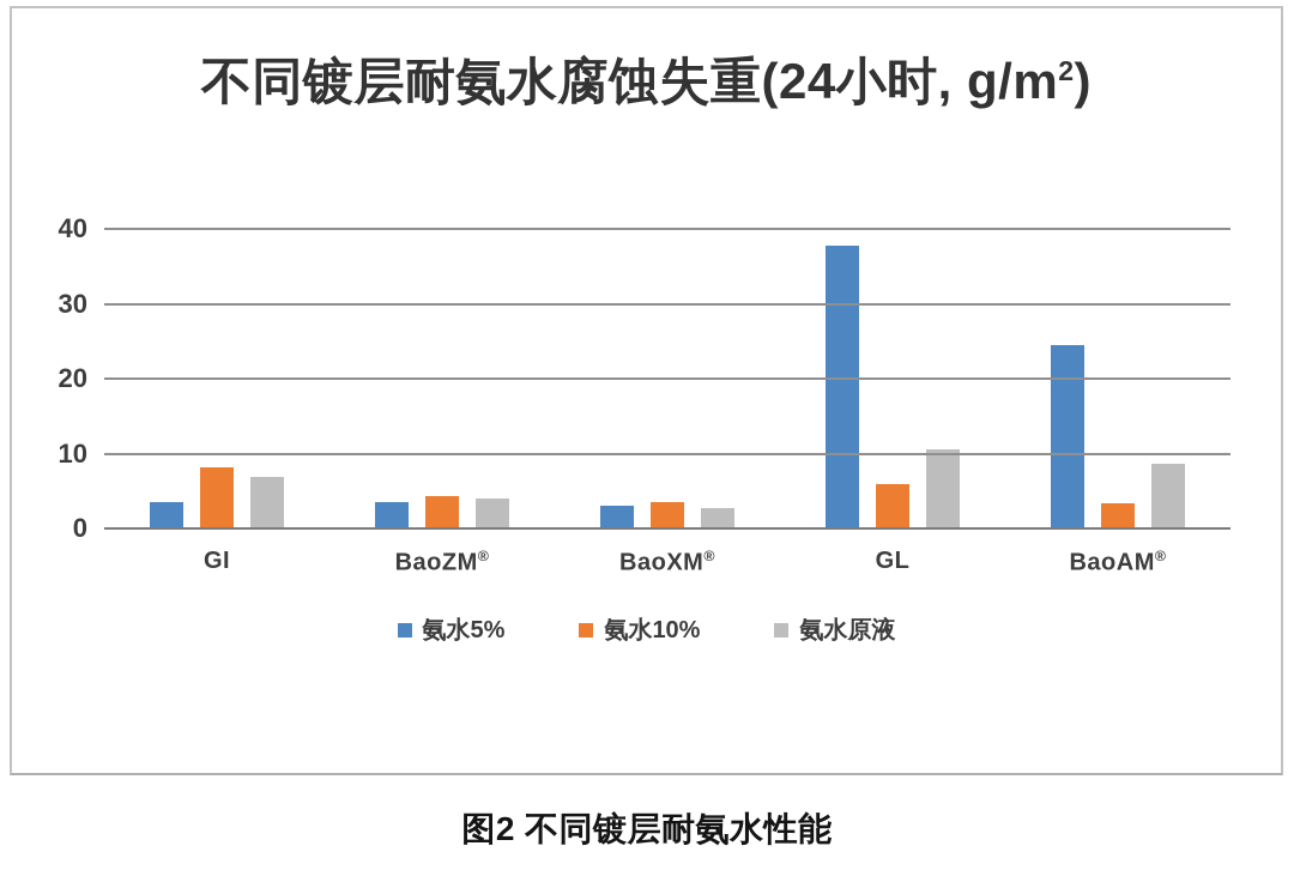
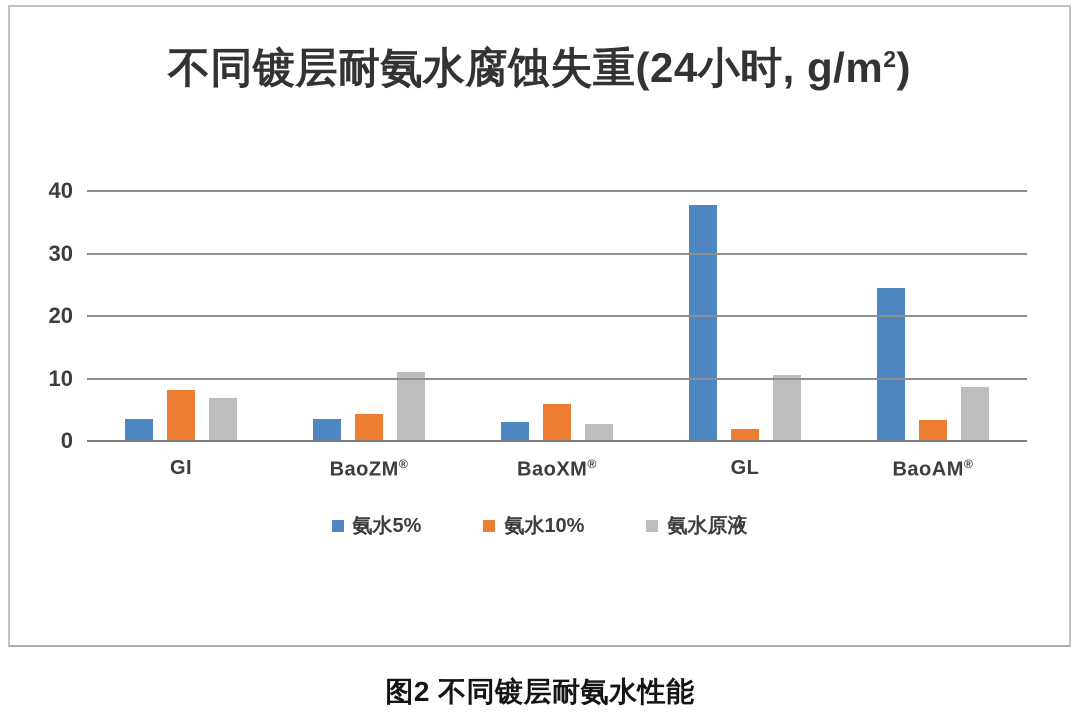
氨水原液/BaoZM®: 4 -> 11
氨水10%/BaoXM®: 4 -> 6
氨水10%/GL: 6 -> 2
